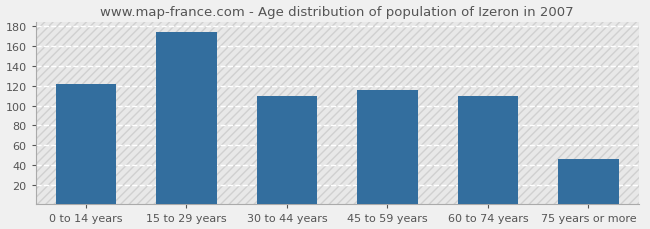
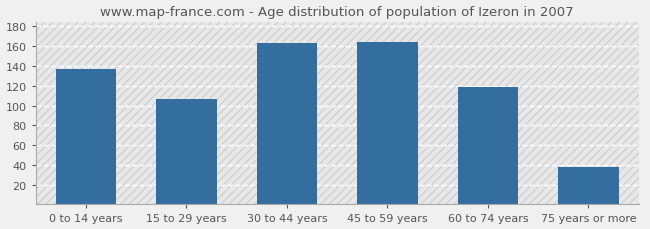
0 to 14 years: 122 -> 137
15 to 29 years: 174 -> 107
30 to 44 years: 110 -> 163
45 to 59 years: 116 -> 164
60 to 74 years: 110 -> 119
75 years or more: 46 -> 38
